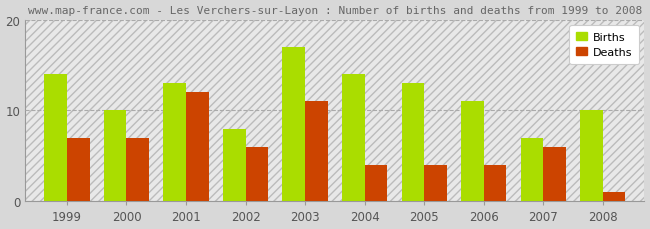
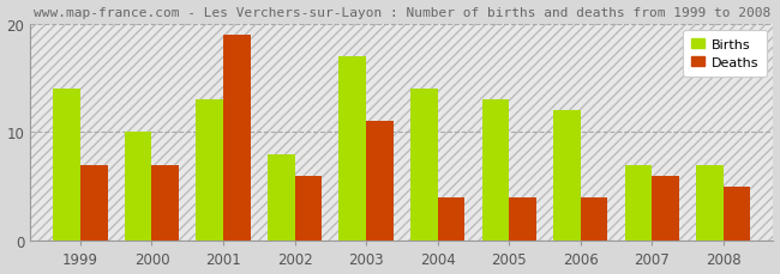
Deaths/2001: 12 -> 19
Births/2006: 11 -> 12
Births/2008: 10 -> 7
Deaths/2008: 1 -> 5
